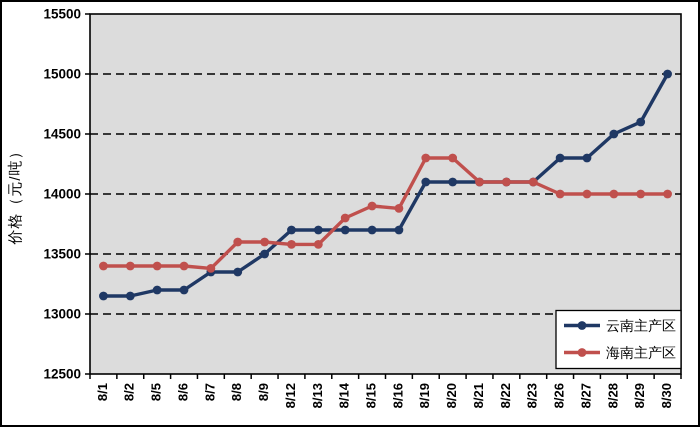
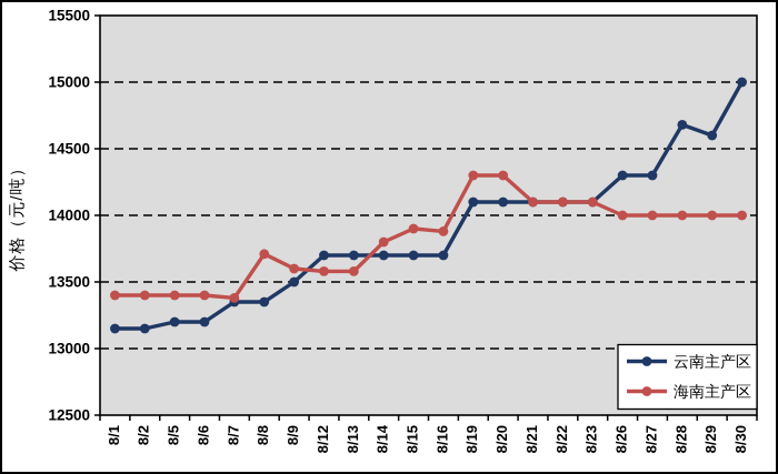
海南主产区/8/8: 13600 -> 13710
云南主产区/8/28: 14500 -> 14680
